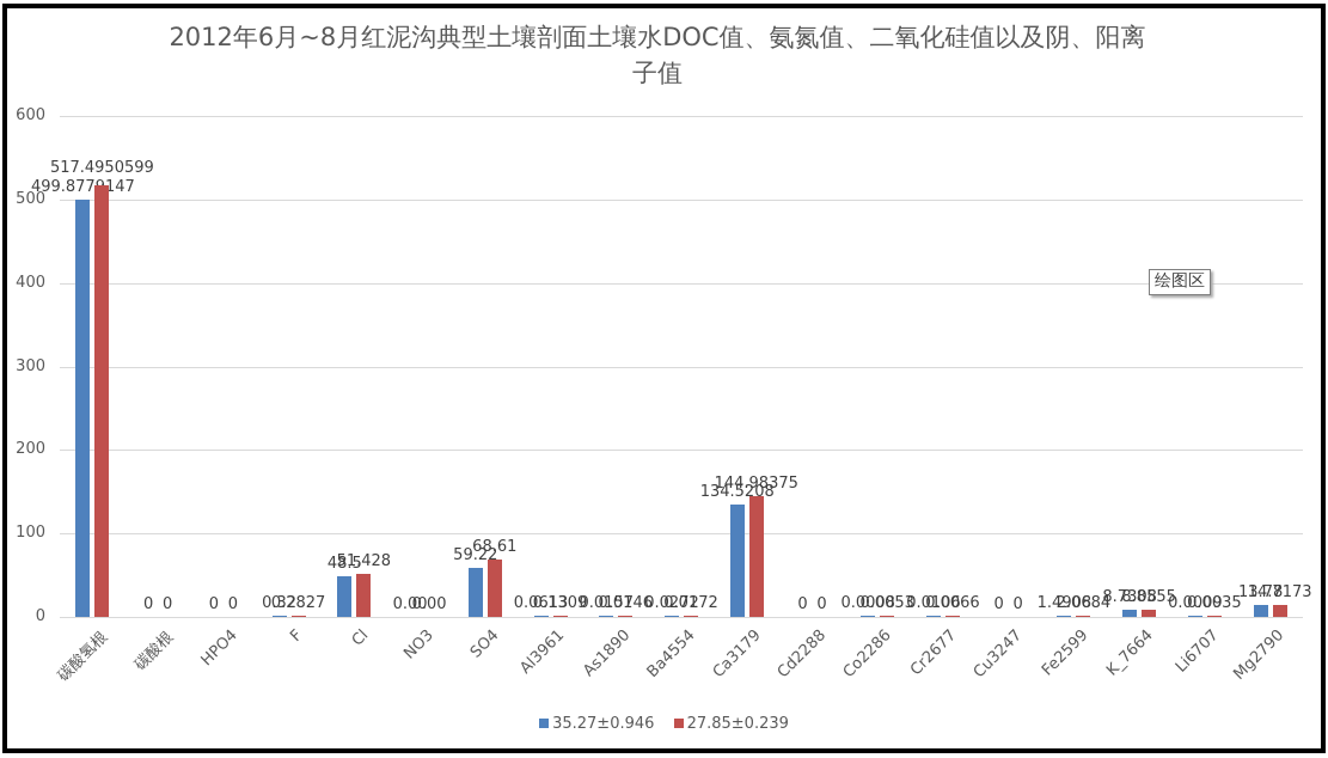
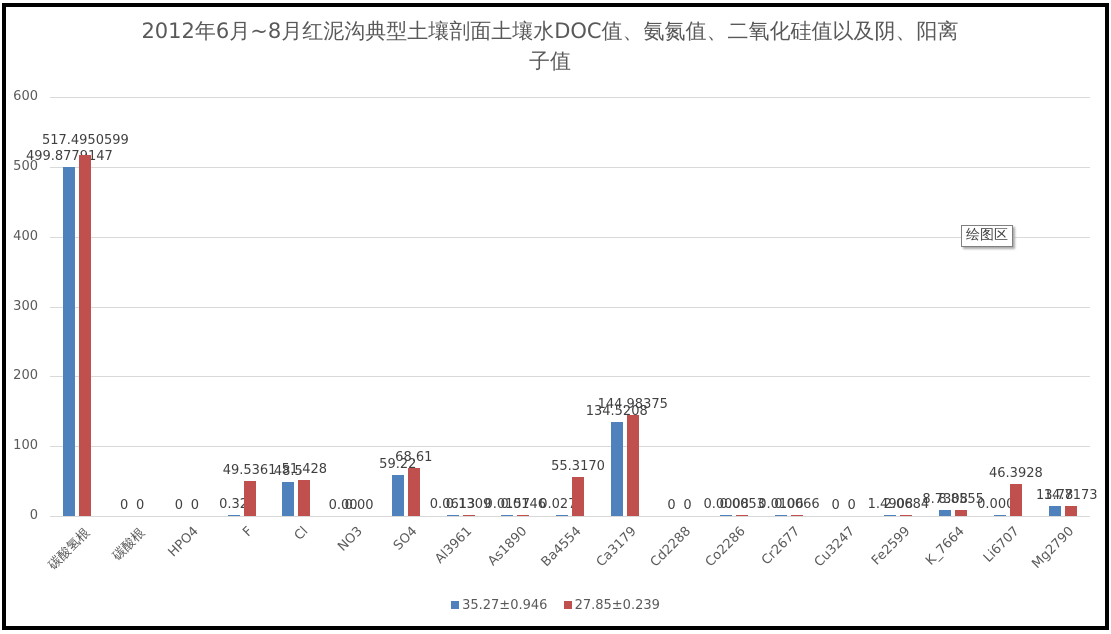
27.85±0.239/F: 0.2827 -> 49.5361
27.85±0.239/Ba4554: 0.0172 -> 55.3170
27.85±0.239/Li6707: 0.0035 -> 46.3928
